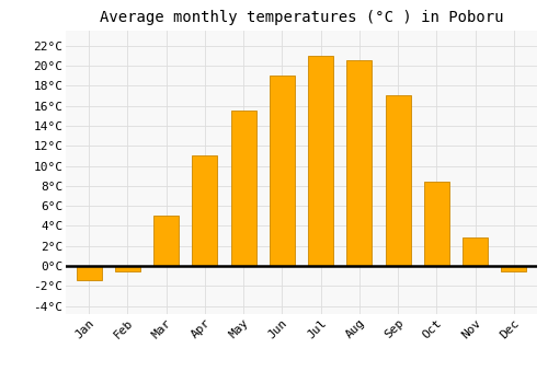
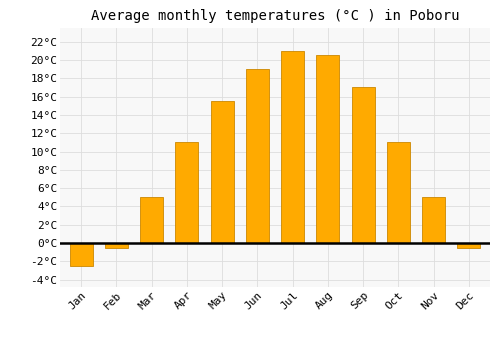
Jan: -1.4°C -> -2.5°C
Oct: 8.4°C -> 11.0°C
Nov: 2.8°C -> 5.0°C
